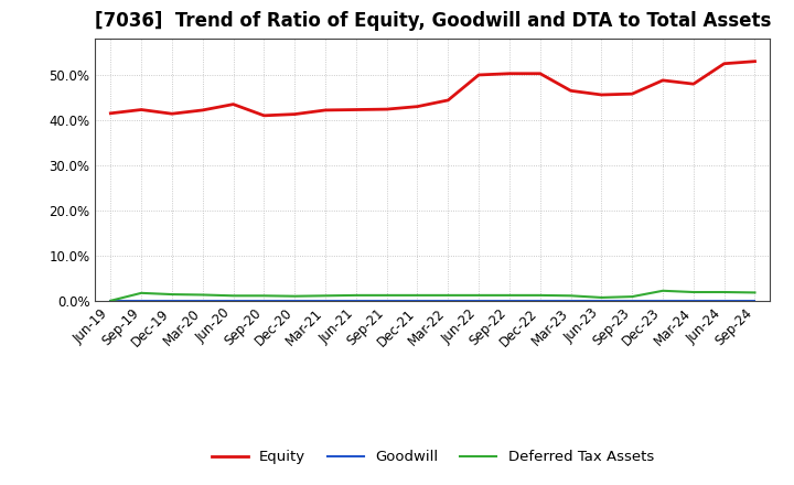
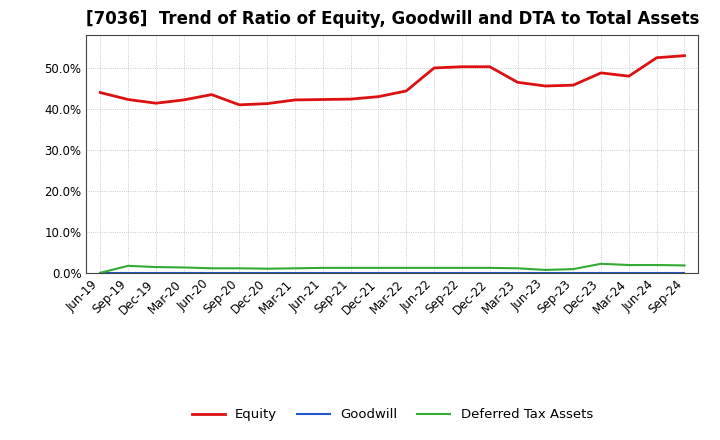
Equity/Jun-19: 41.5% -> 44.0%
